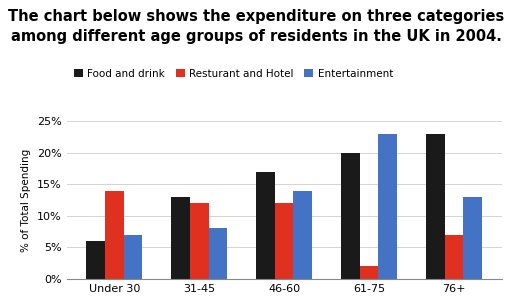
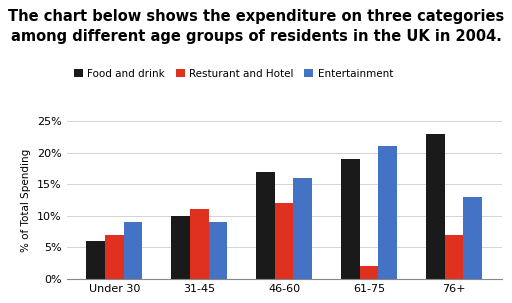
Resturant and Hotel/Under 30: 14% -> 7%
Entertainment/Under 30: 7% -> 9%
Food and drink/31-45: 13% -> 10%
Resturant and Hotel/31-45: 12% -> 11%
Entertainment/31-45: 8% -> 9%
Entertainment/46-60: 14% -> 16%
Food and drink/61-75: 20% -> 19%
Entertainment/61-75: 23% -> 21%
